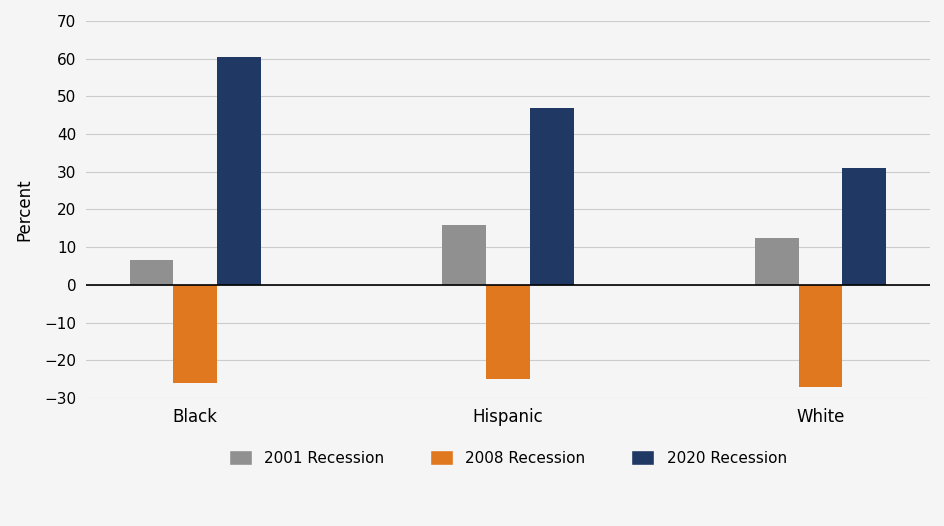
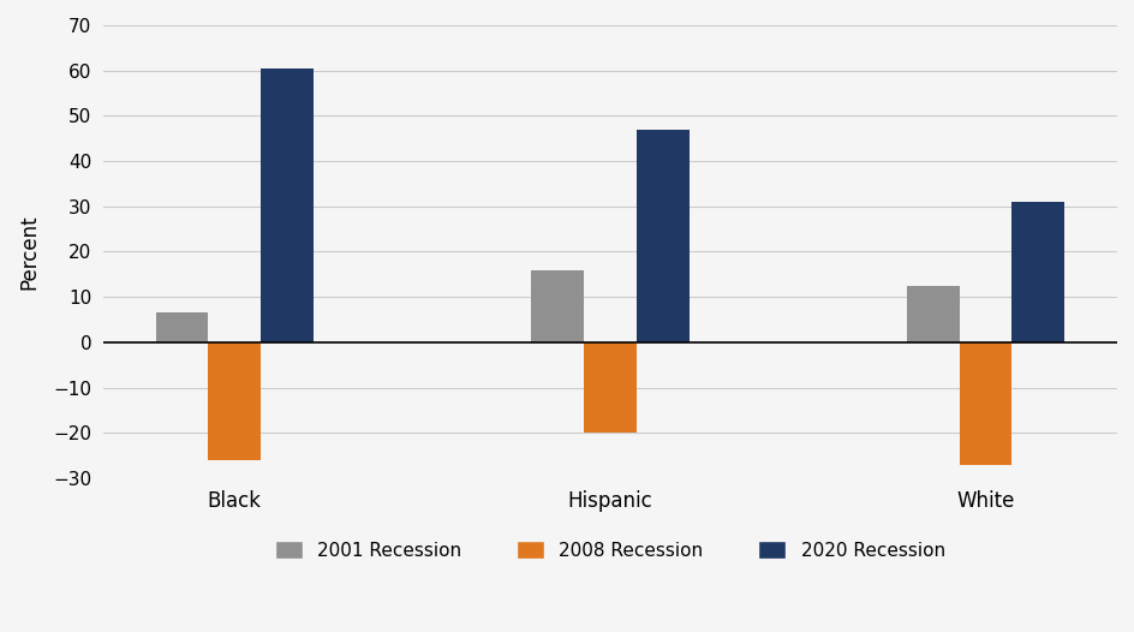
2008 Recession/Hispanic: -25 -> -20
